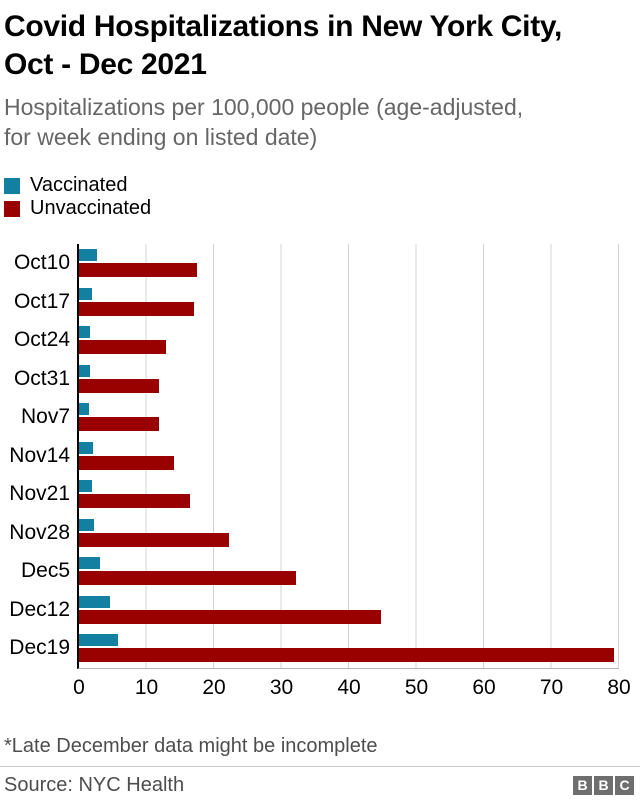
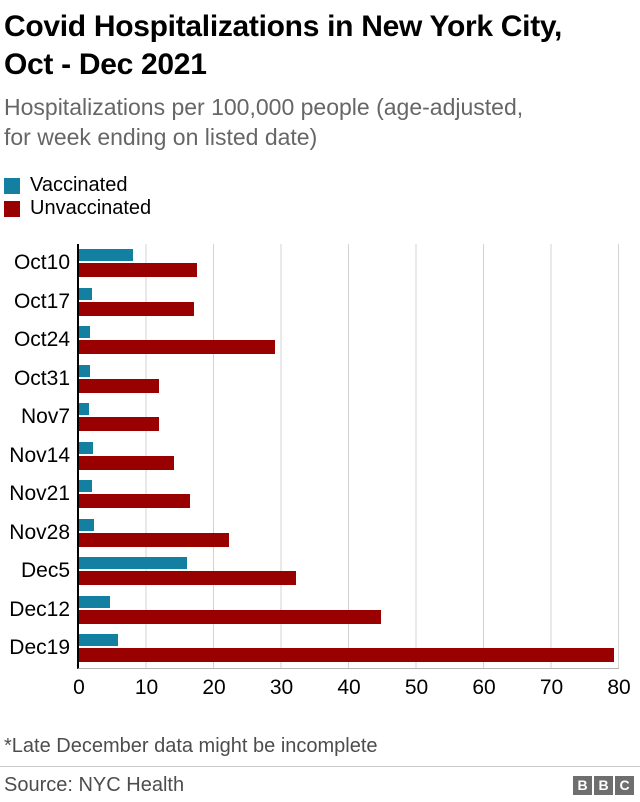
Vaccinated/Oct10: 3 -> 8
Unvaccinated/Oct24: 13 -> 29
Vaccinated/Dec5: 3 -> 16
